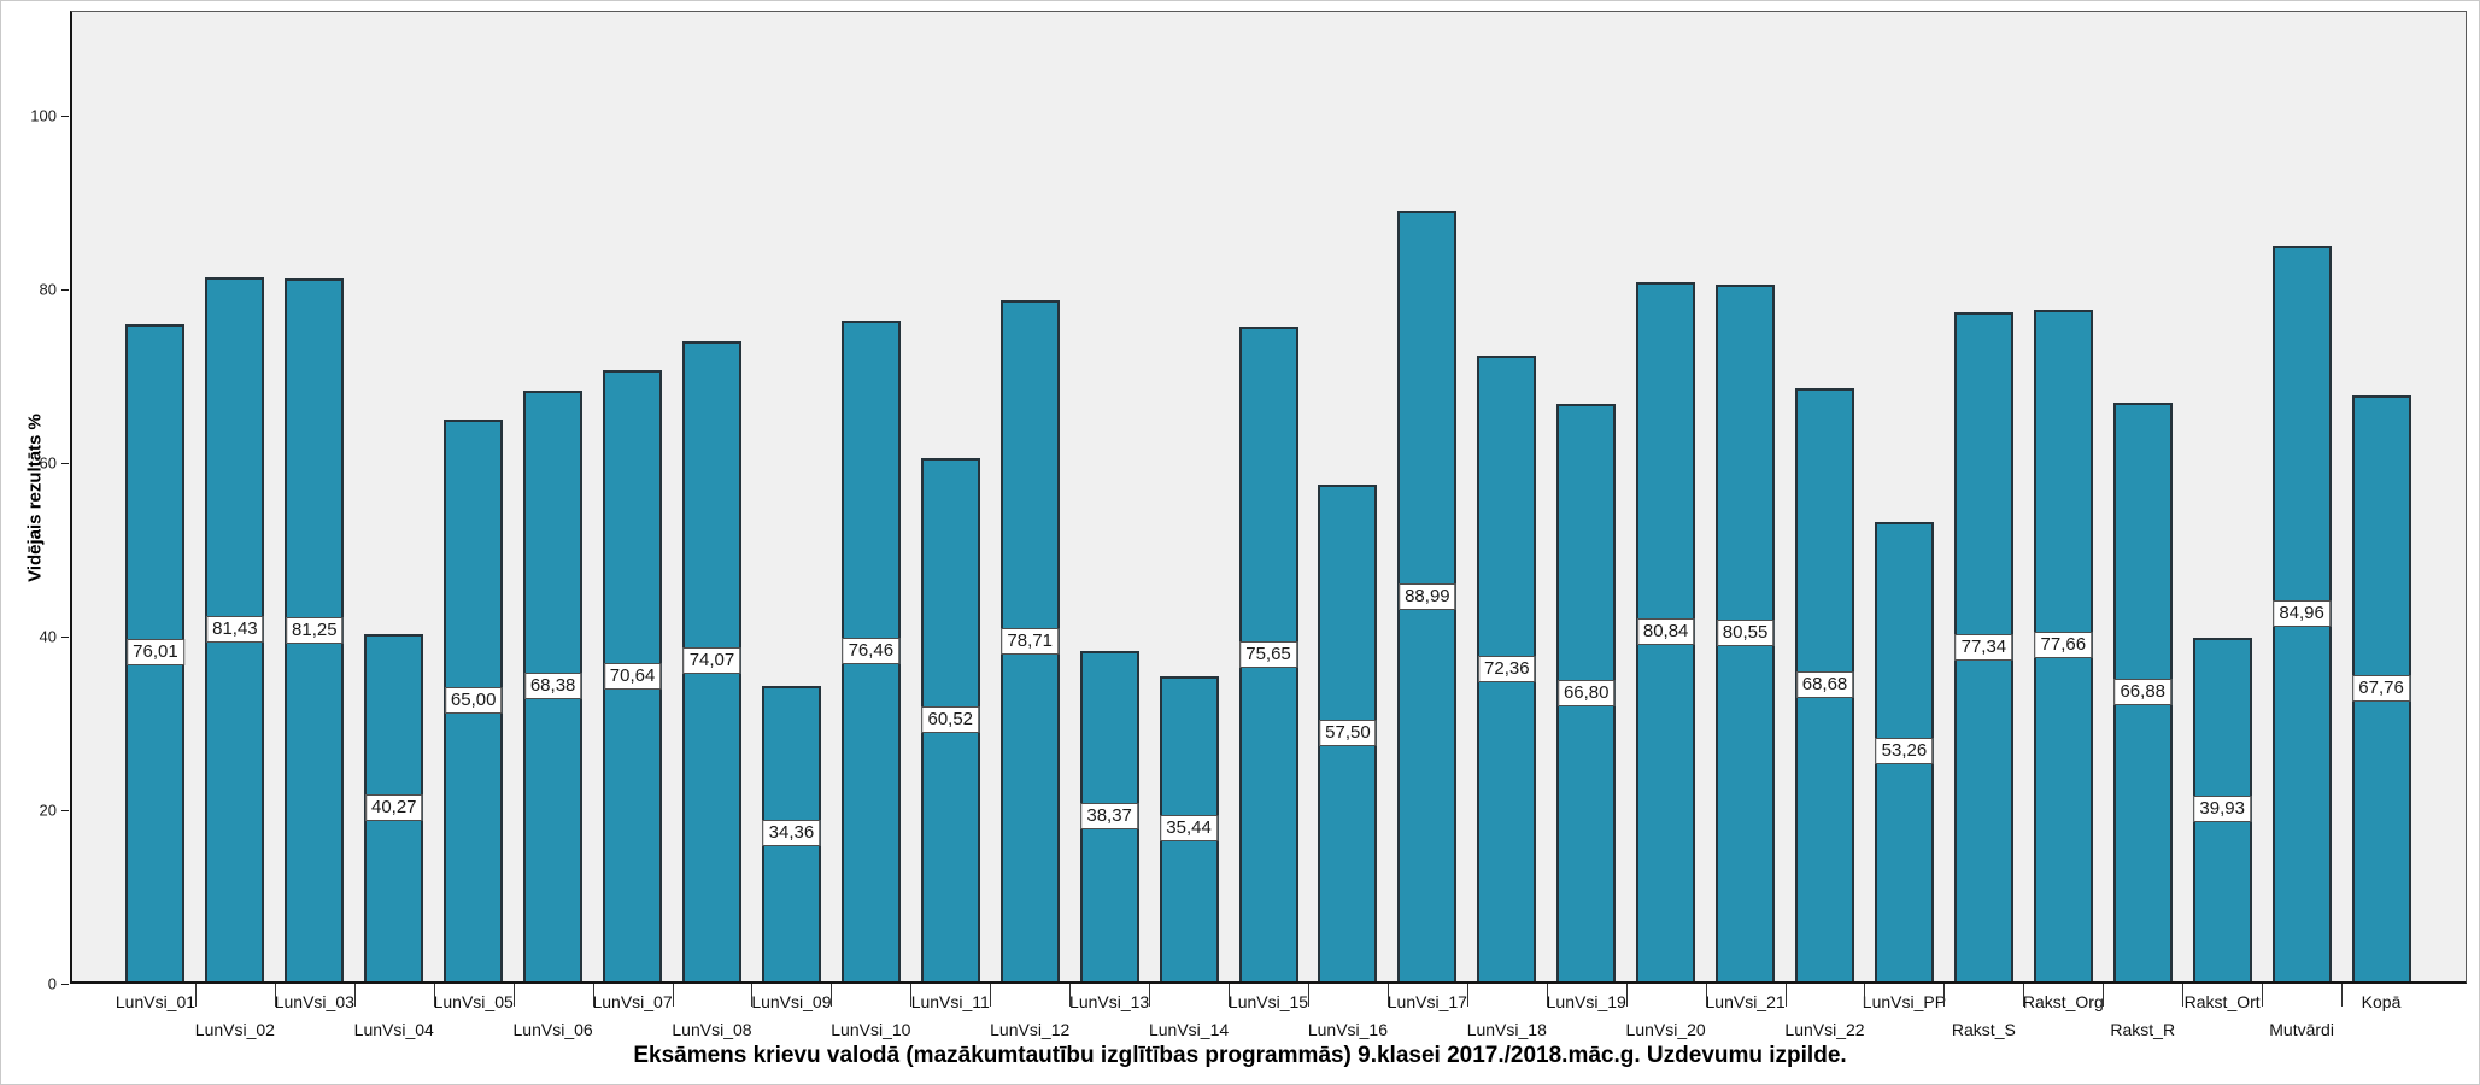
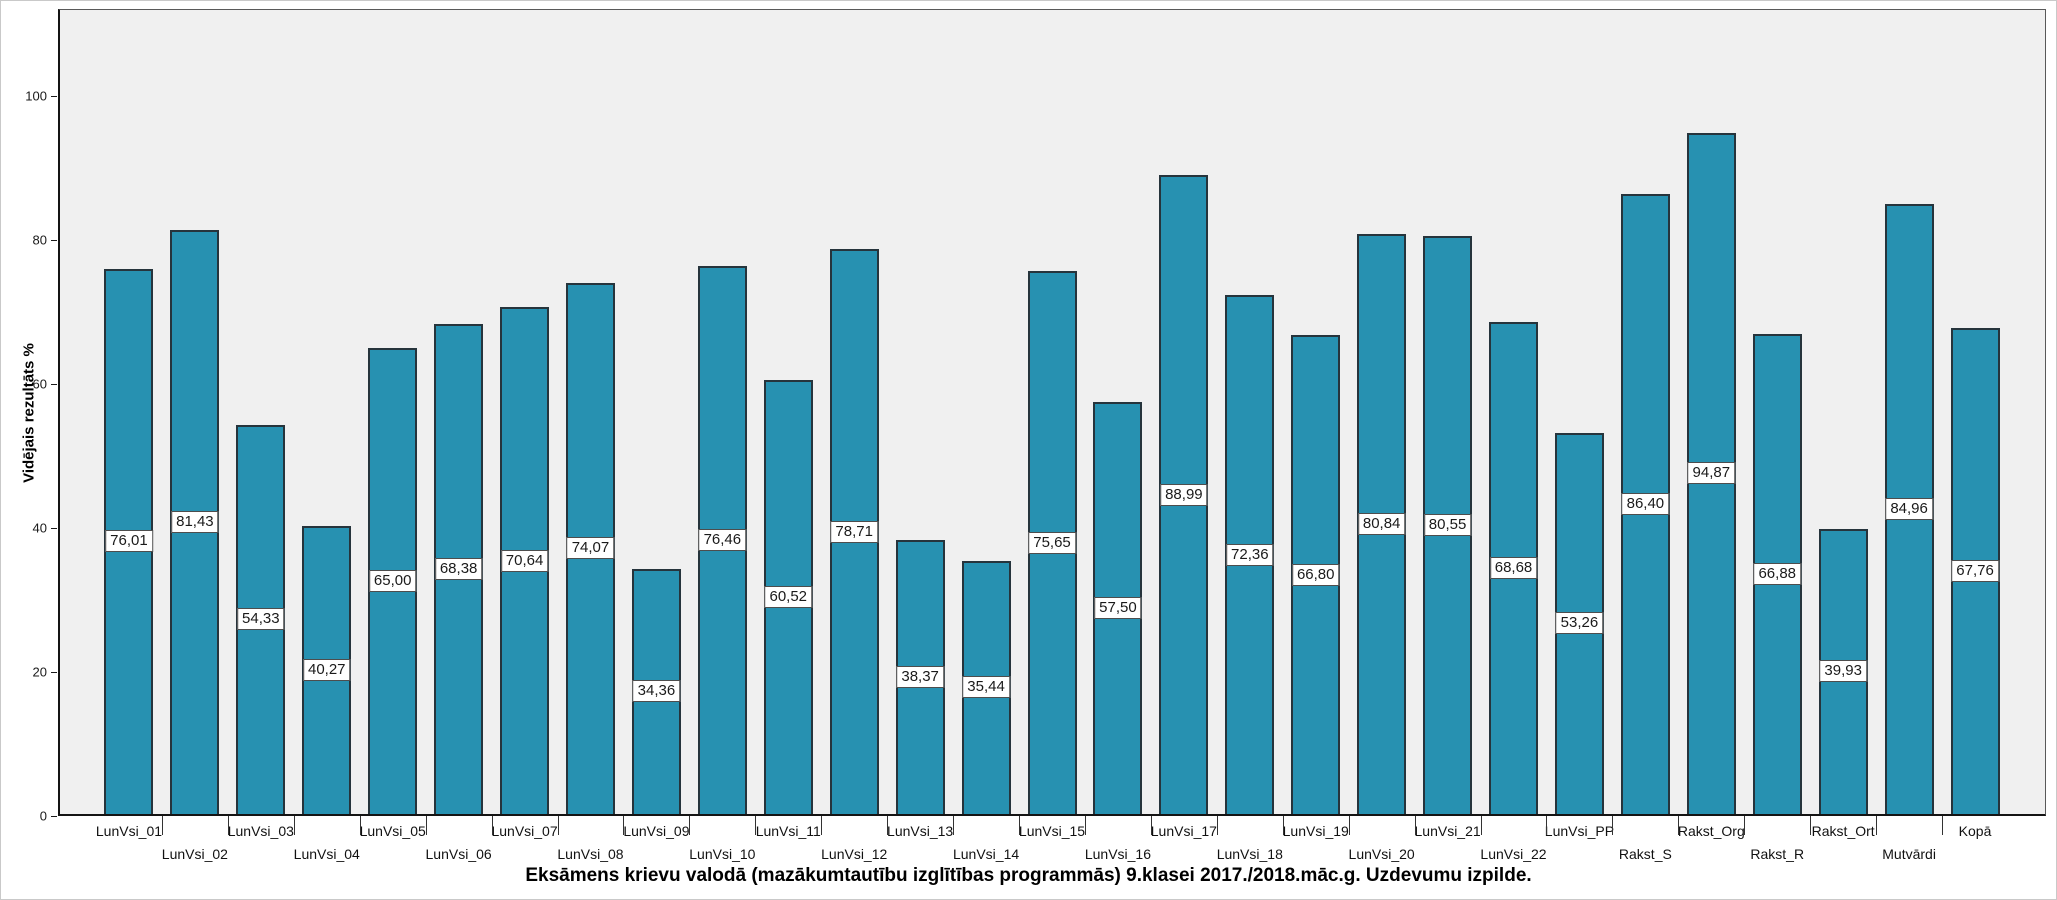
LunVsi_03: 81,25 -> 54,33
Rakst_S: 77,34 -> 86,40
Rakst_Org: 77,66 -> 94,87
